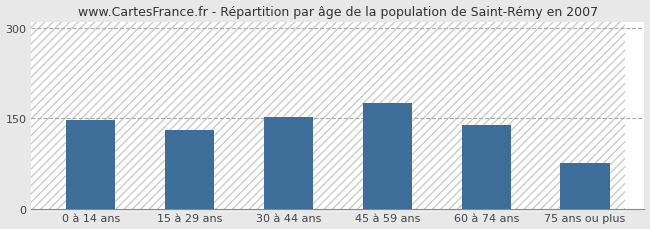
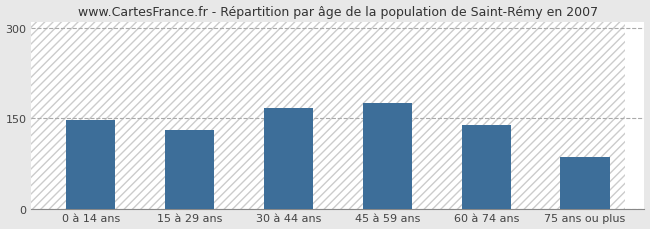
30 à 44 ans: 152 -> 166
75 ans ou plus: 75 -> 86
